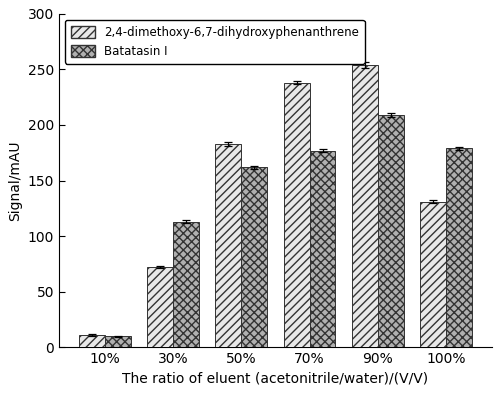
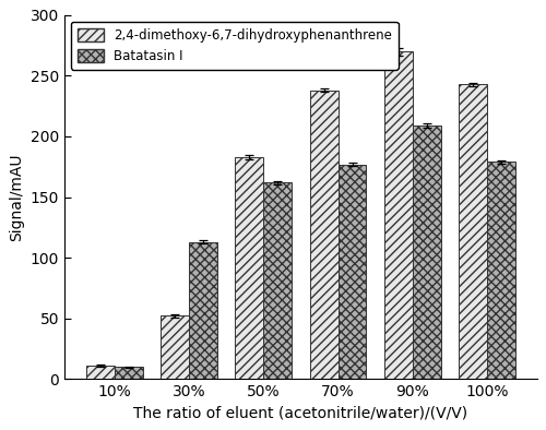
2,4-dimethoxy-6,7-dihydroxyphenanthrene/30%: 72 -> 52
2,4-dimethoxy-6,7-dihydroxyphenanthrene/90%: 254 -> 270
2,4-dimethoxy-6,7-dihydroxyphenanthrene/100%: 131 -> 243
